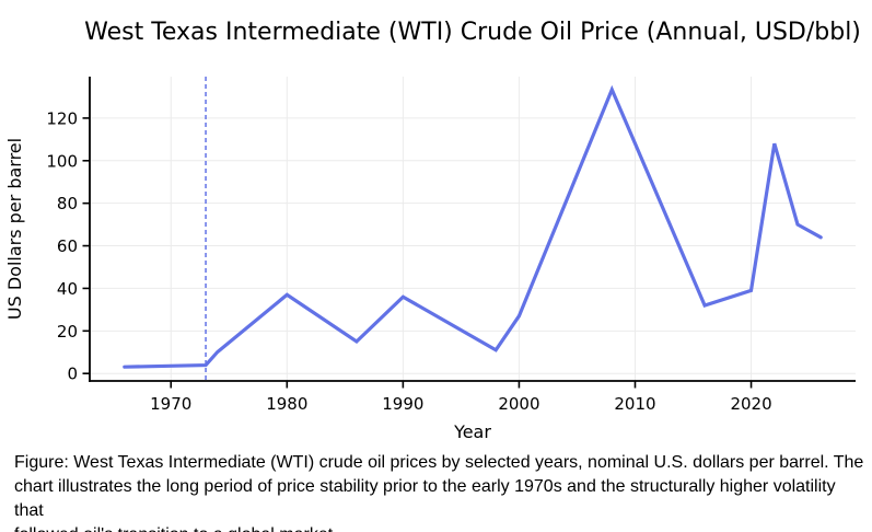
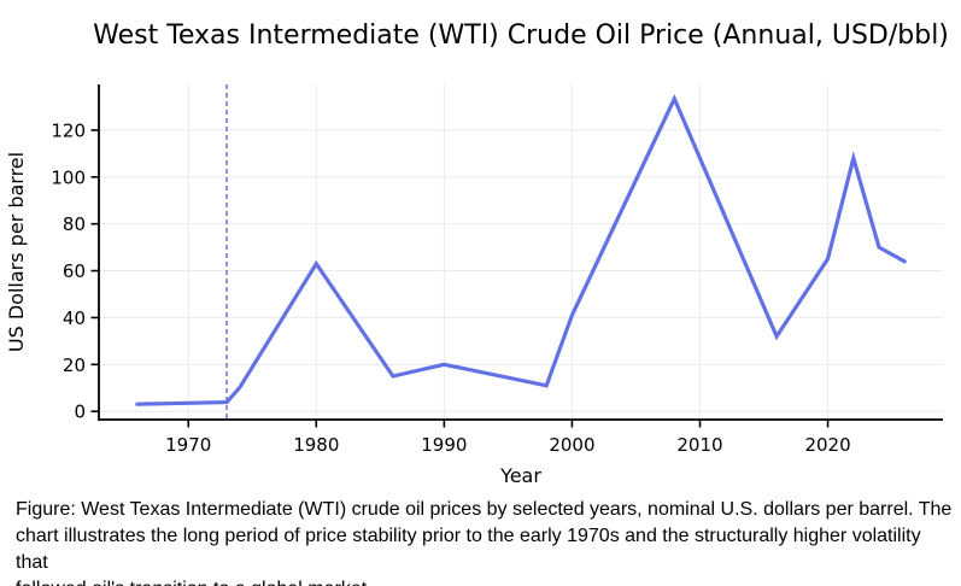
1980: 37 -> 63
1990: 36 -> 20
2000: 27 -> 41
2020: 39 -> 65
